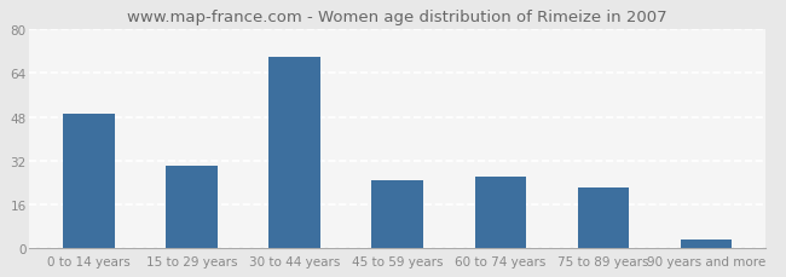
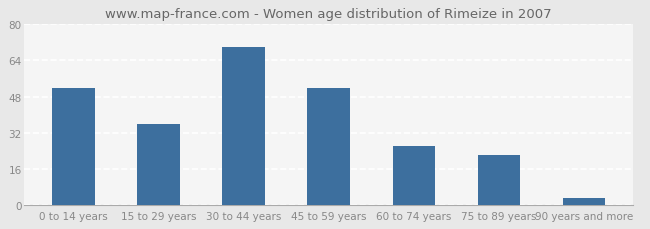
0 to 14 years: 49 -> 52
15 to 29 years: 30 -> 36
45 to 59 years: 25 -> 52
